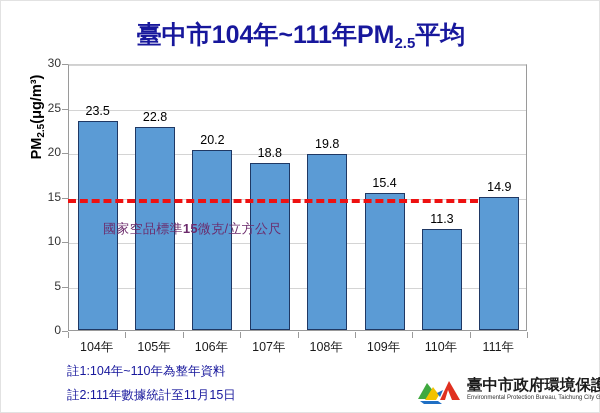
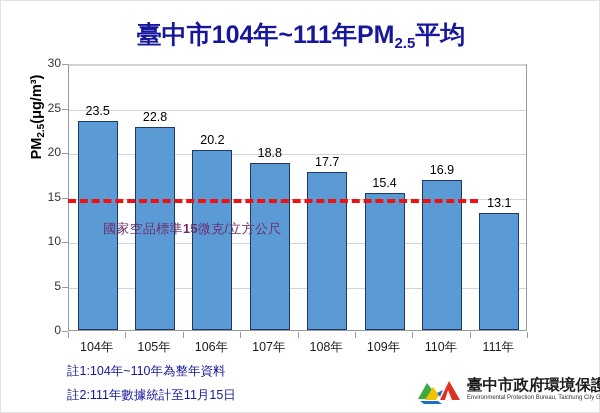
108年: 19.8 -> 17.7
110年: 11.3 -> 16.9
111年: 14.9 -> 13.1
